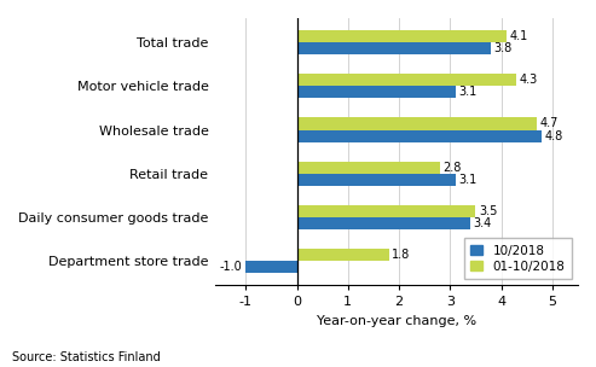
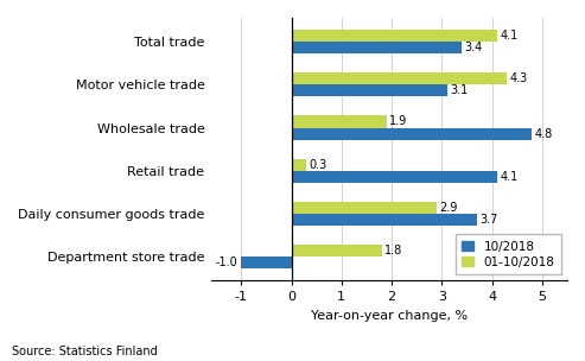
10/2018/Total trade: 3.8 -> 3.4
01-10/2018/Wholesale trade: 4.7 -> 1.9
01-10/2018/Retail trade: 2.8 -> 0.3
10/2018/Retail trade: 3.1 -> 4.1
01-10/2018/Daily consumer goods trade: 3.5 -> 2.9
10/2018/Daily consumer goods trade: 3.4 -> 3.7
